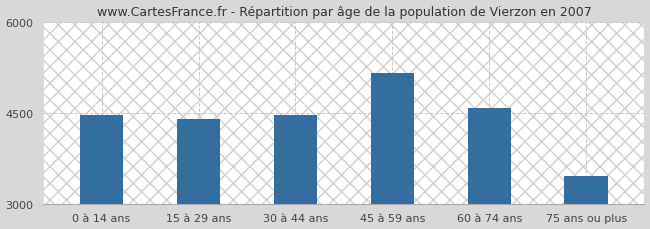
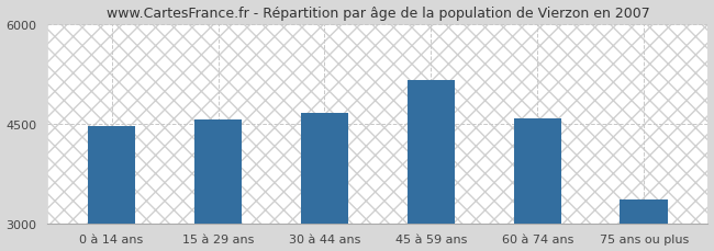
15 à 29 ans: 4400 -> 4560
30 à 44 ans: 4460 -> 4660
75 ans ou plus: 3460 -> 3360
